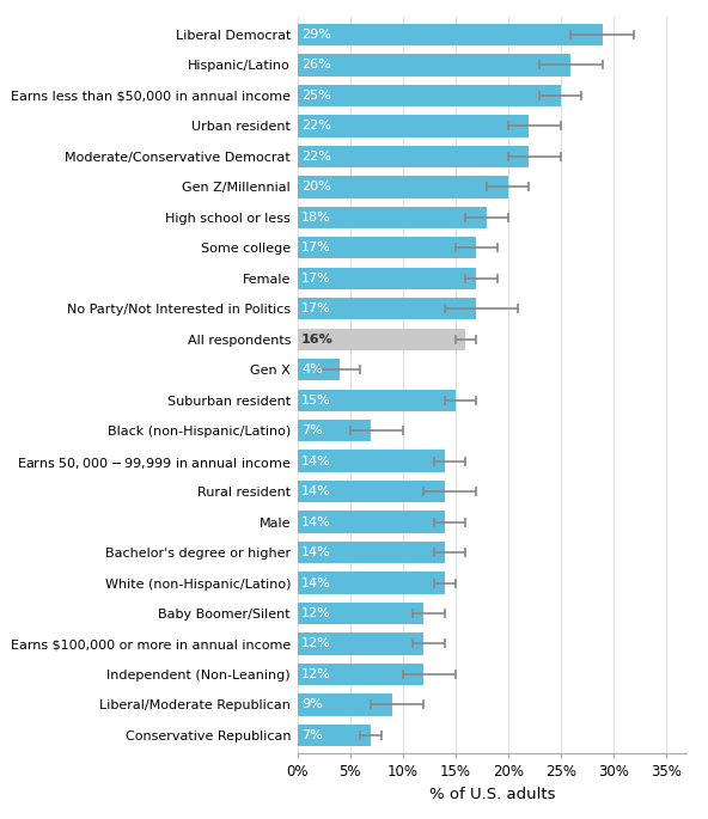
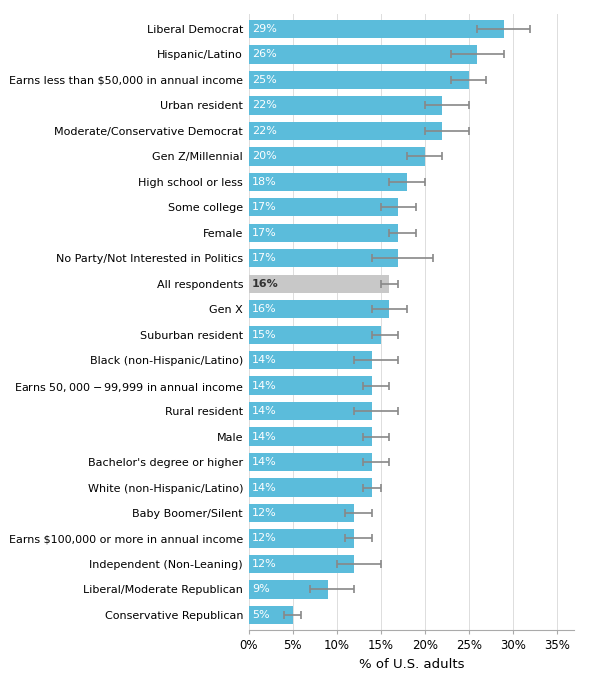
Gen X: 4% -> 16%
Black (non-Hispanic/Latino): 7% -> 14%
Conservative Republican: 7% -> 5%
